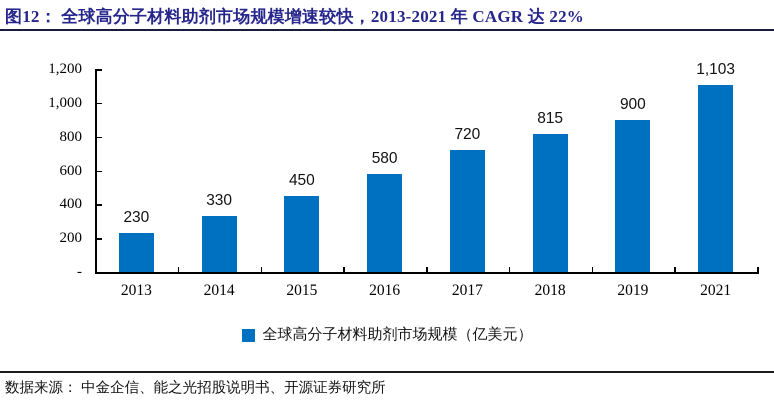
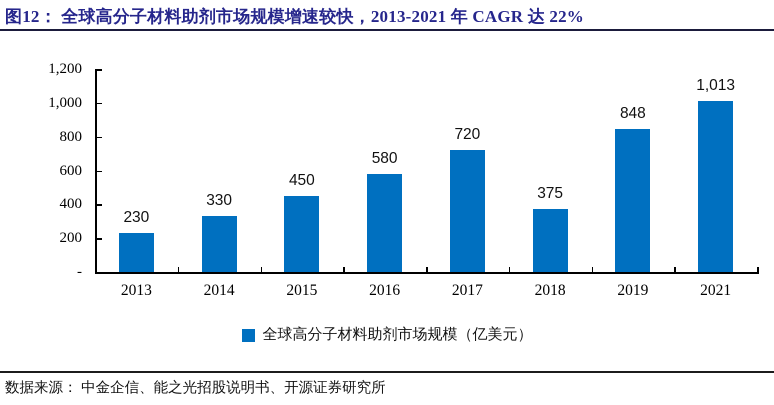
2018: 815 -> 375
2019: 900 -> 848
2021: 1,103 -> 1,013
